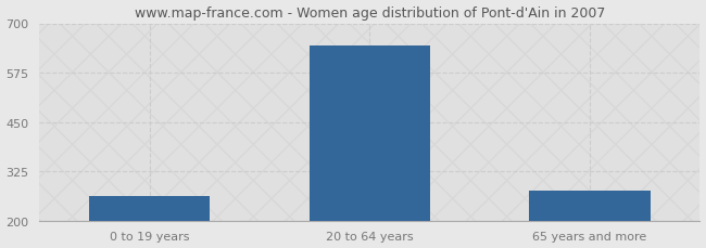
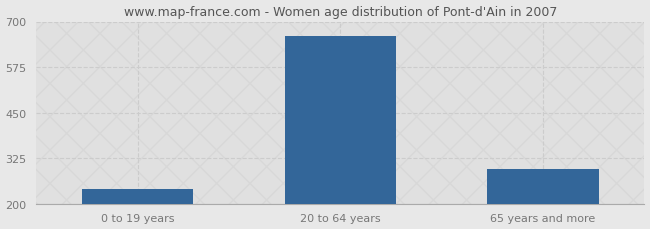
0 to 19 years: 263 -> 240
20 to 64 years: 643 -> 660
65 years and more: 277 -> 295
